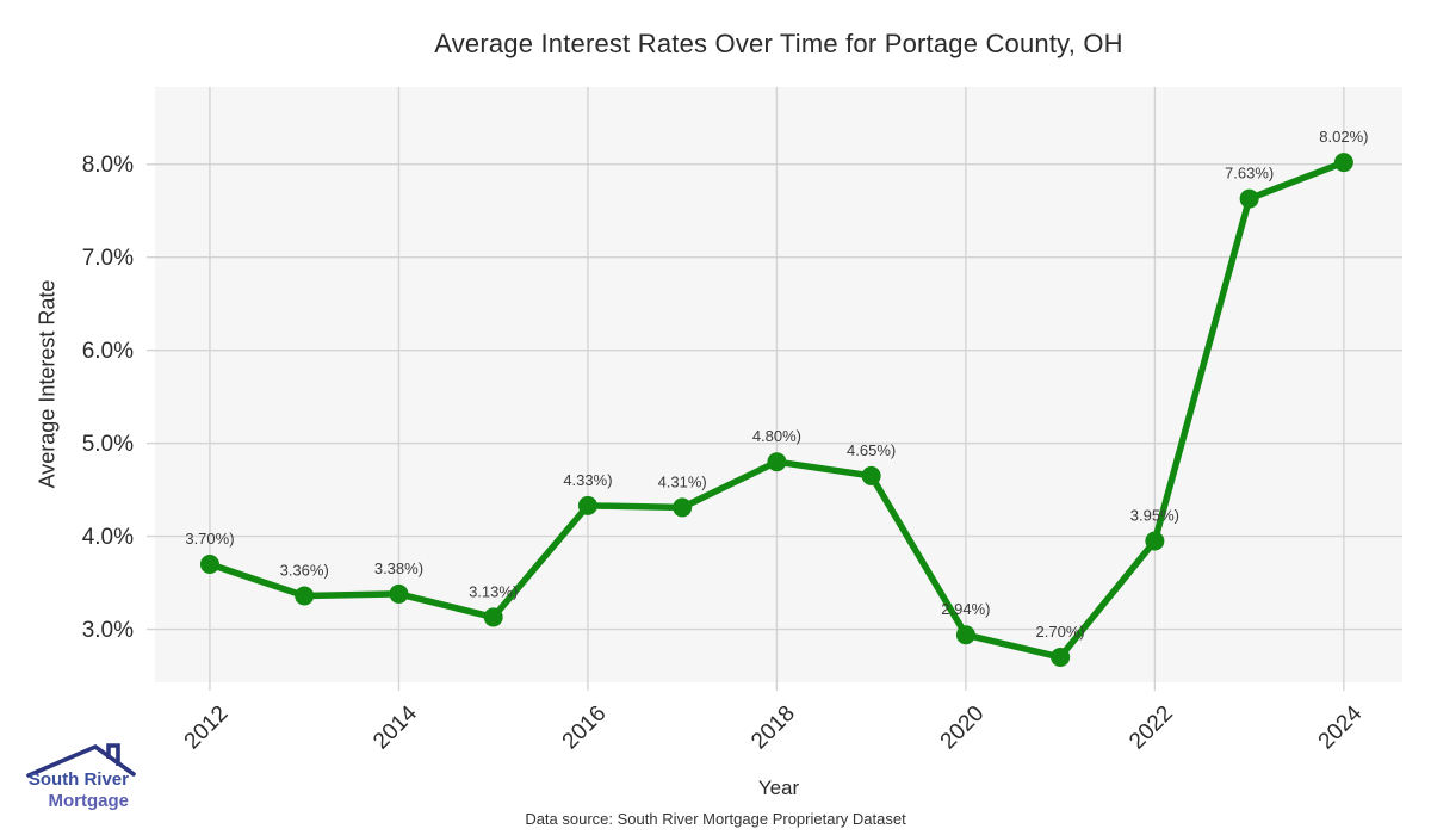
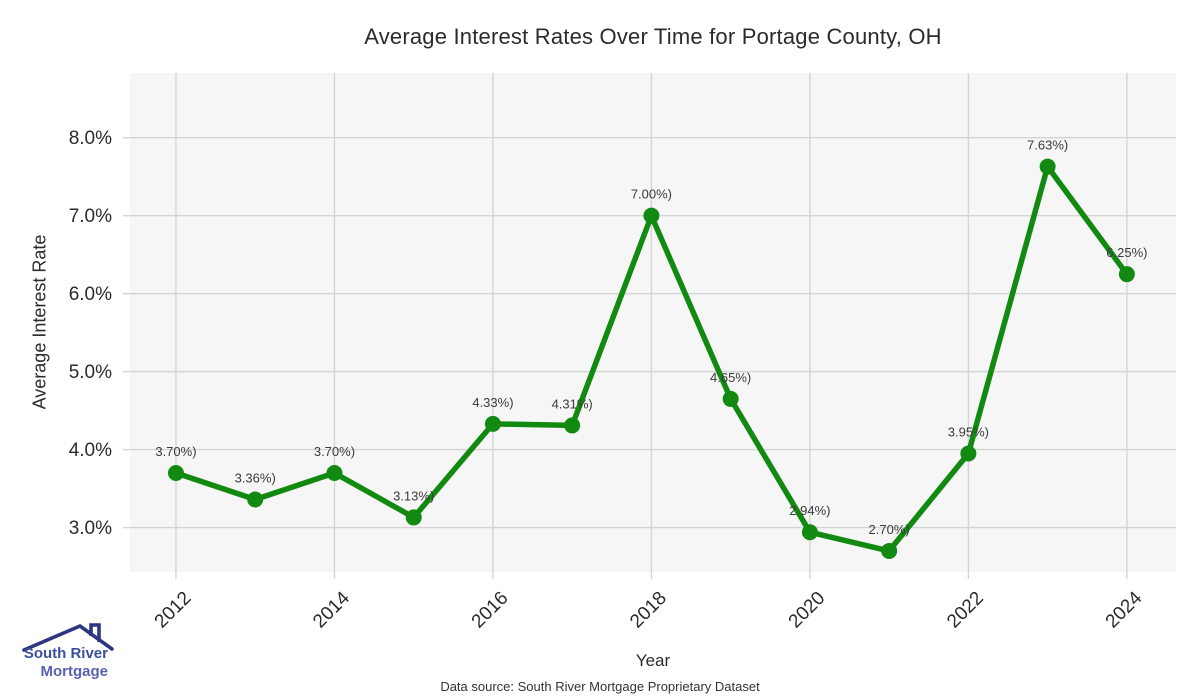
2014: 3.38% -> 3.70%
2018: 4.80% -> 7.00%
2024: 8.02% -> 6.25%
